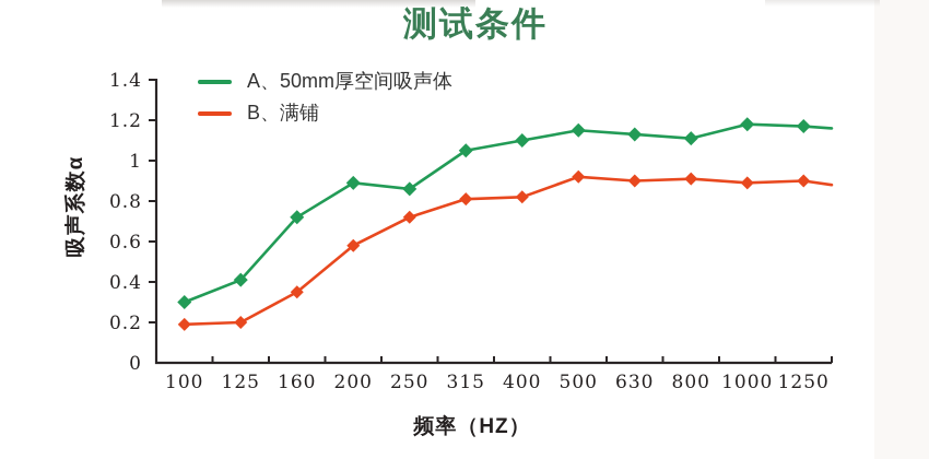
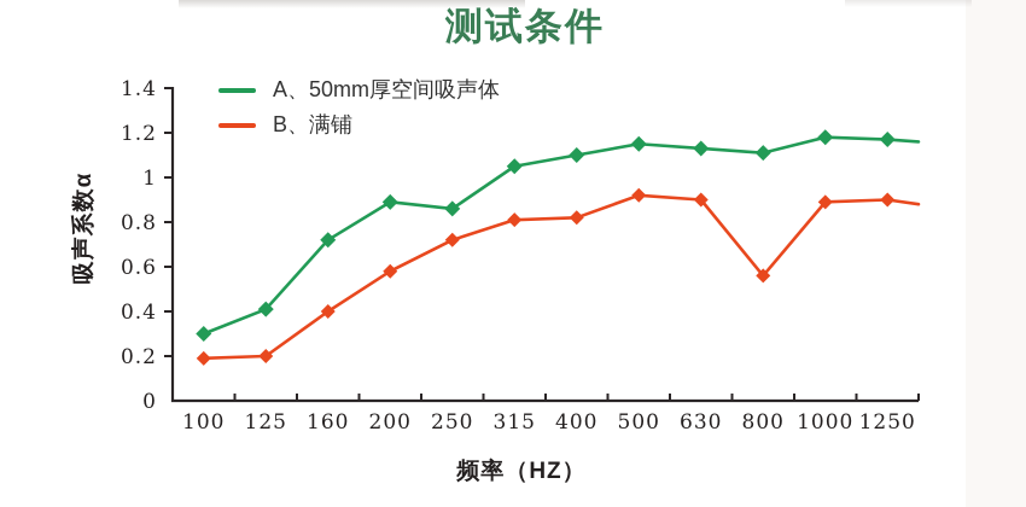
B、满铺/160: 0.35 -> 0.40
B、满铺/800: 0.91 -> 0.56
